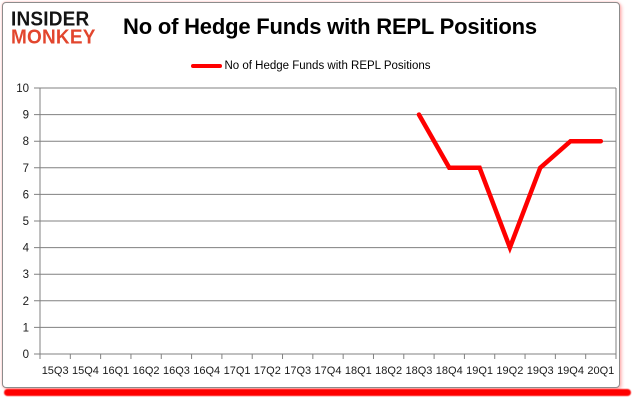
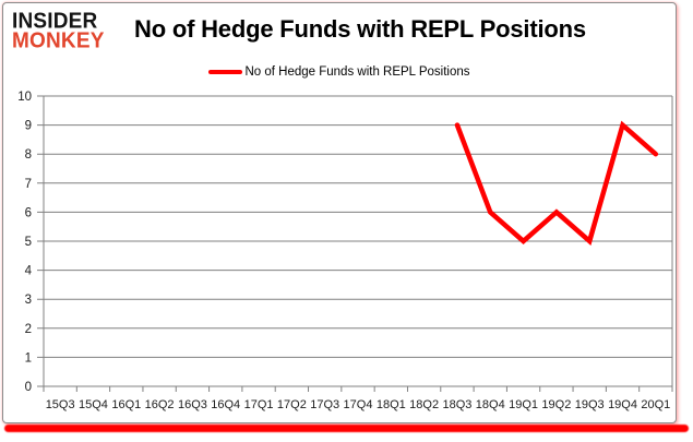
18Q4: 7 -> 6
19Q1: 7 -> 5
19Q2: 4 -> 6
19Q3: 7 -> 5
19Q4: 8 -> 9
